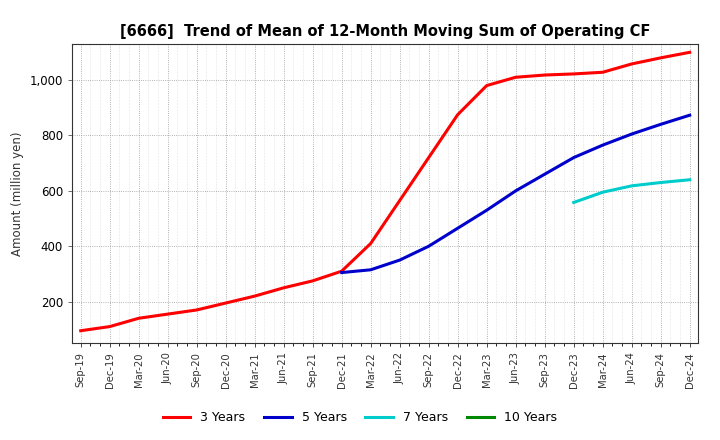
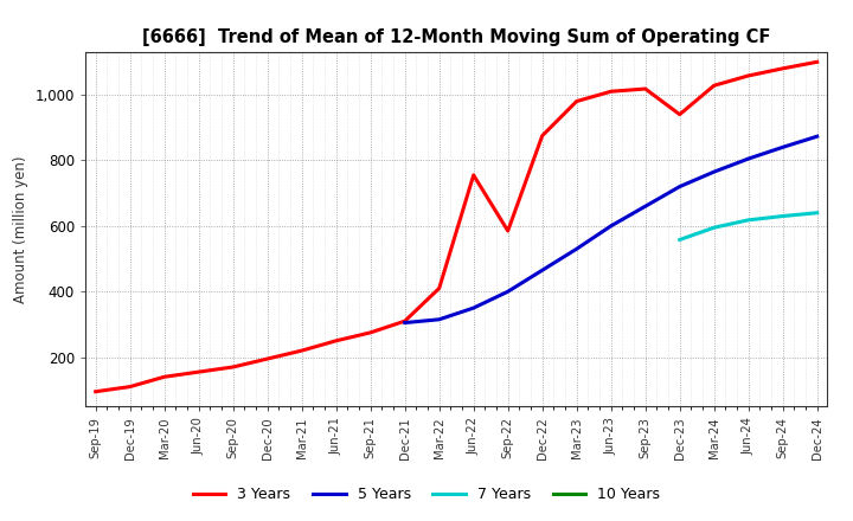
3 Years/Jun-22: 565 -> 755
3 Years/Sep-22: 720 -> 585
3 Years/Dec-23: 1,022 -> 940
